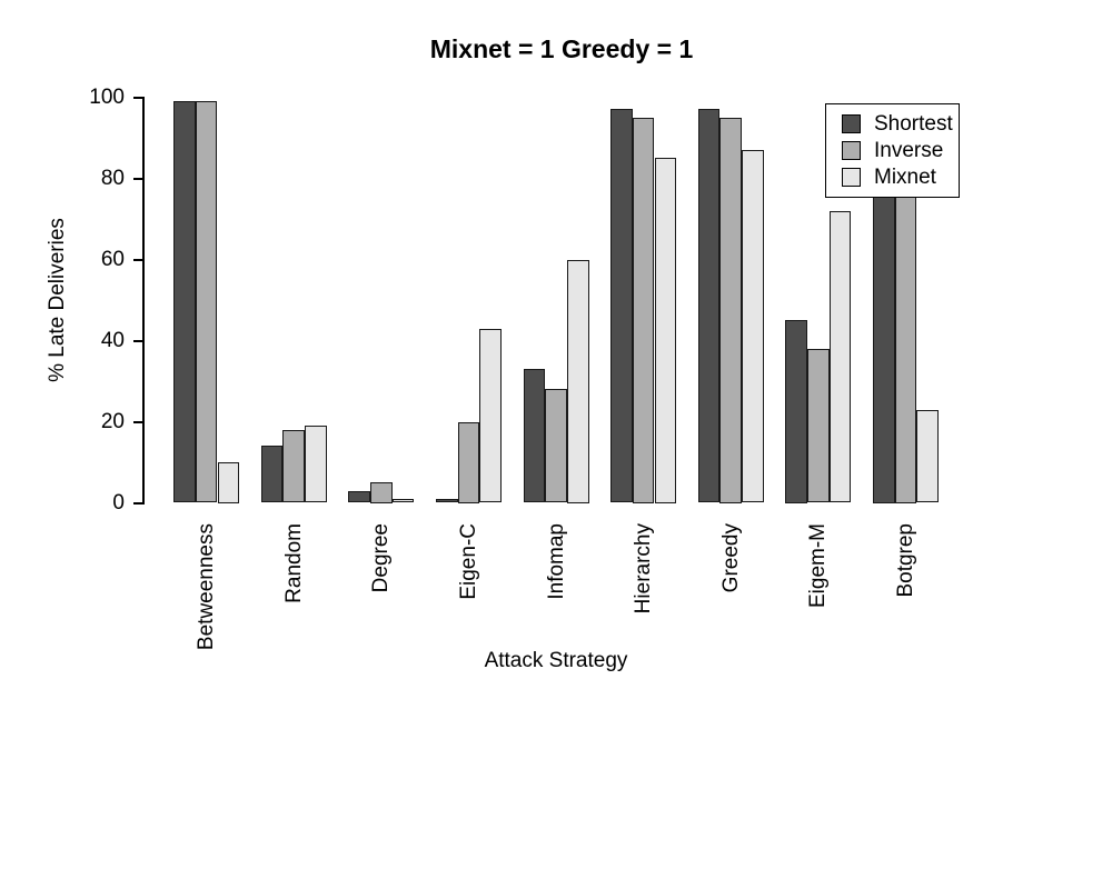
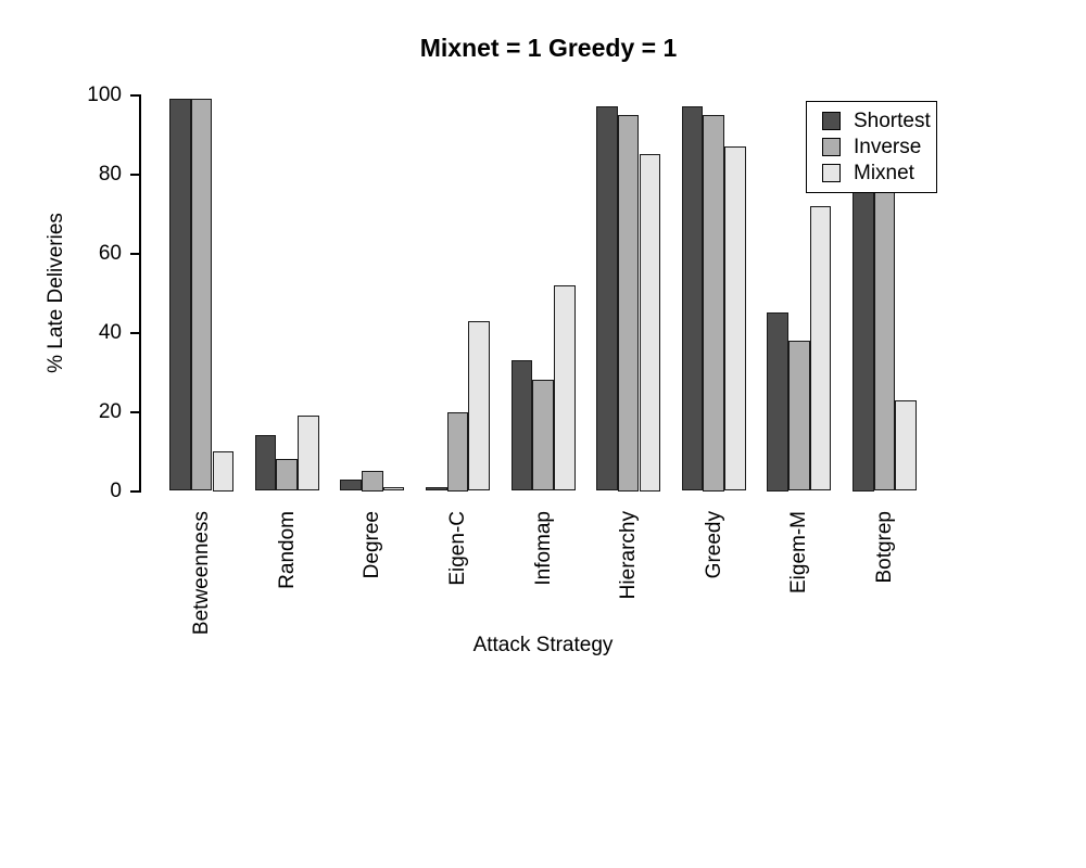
Inverse/Random: 18 -> 8
Mixnet/Infomap: 60 -> 52
Inverse/Botgrep: 80 -> 87
